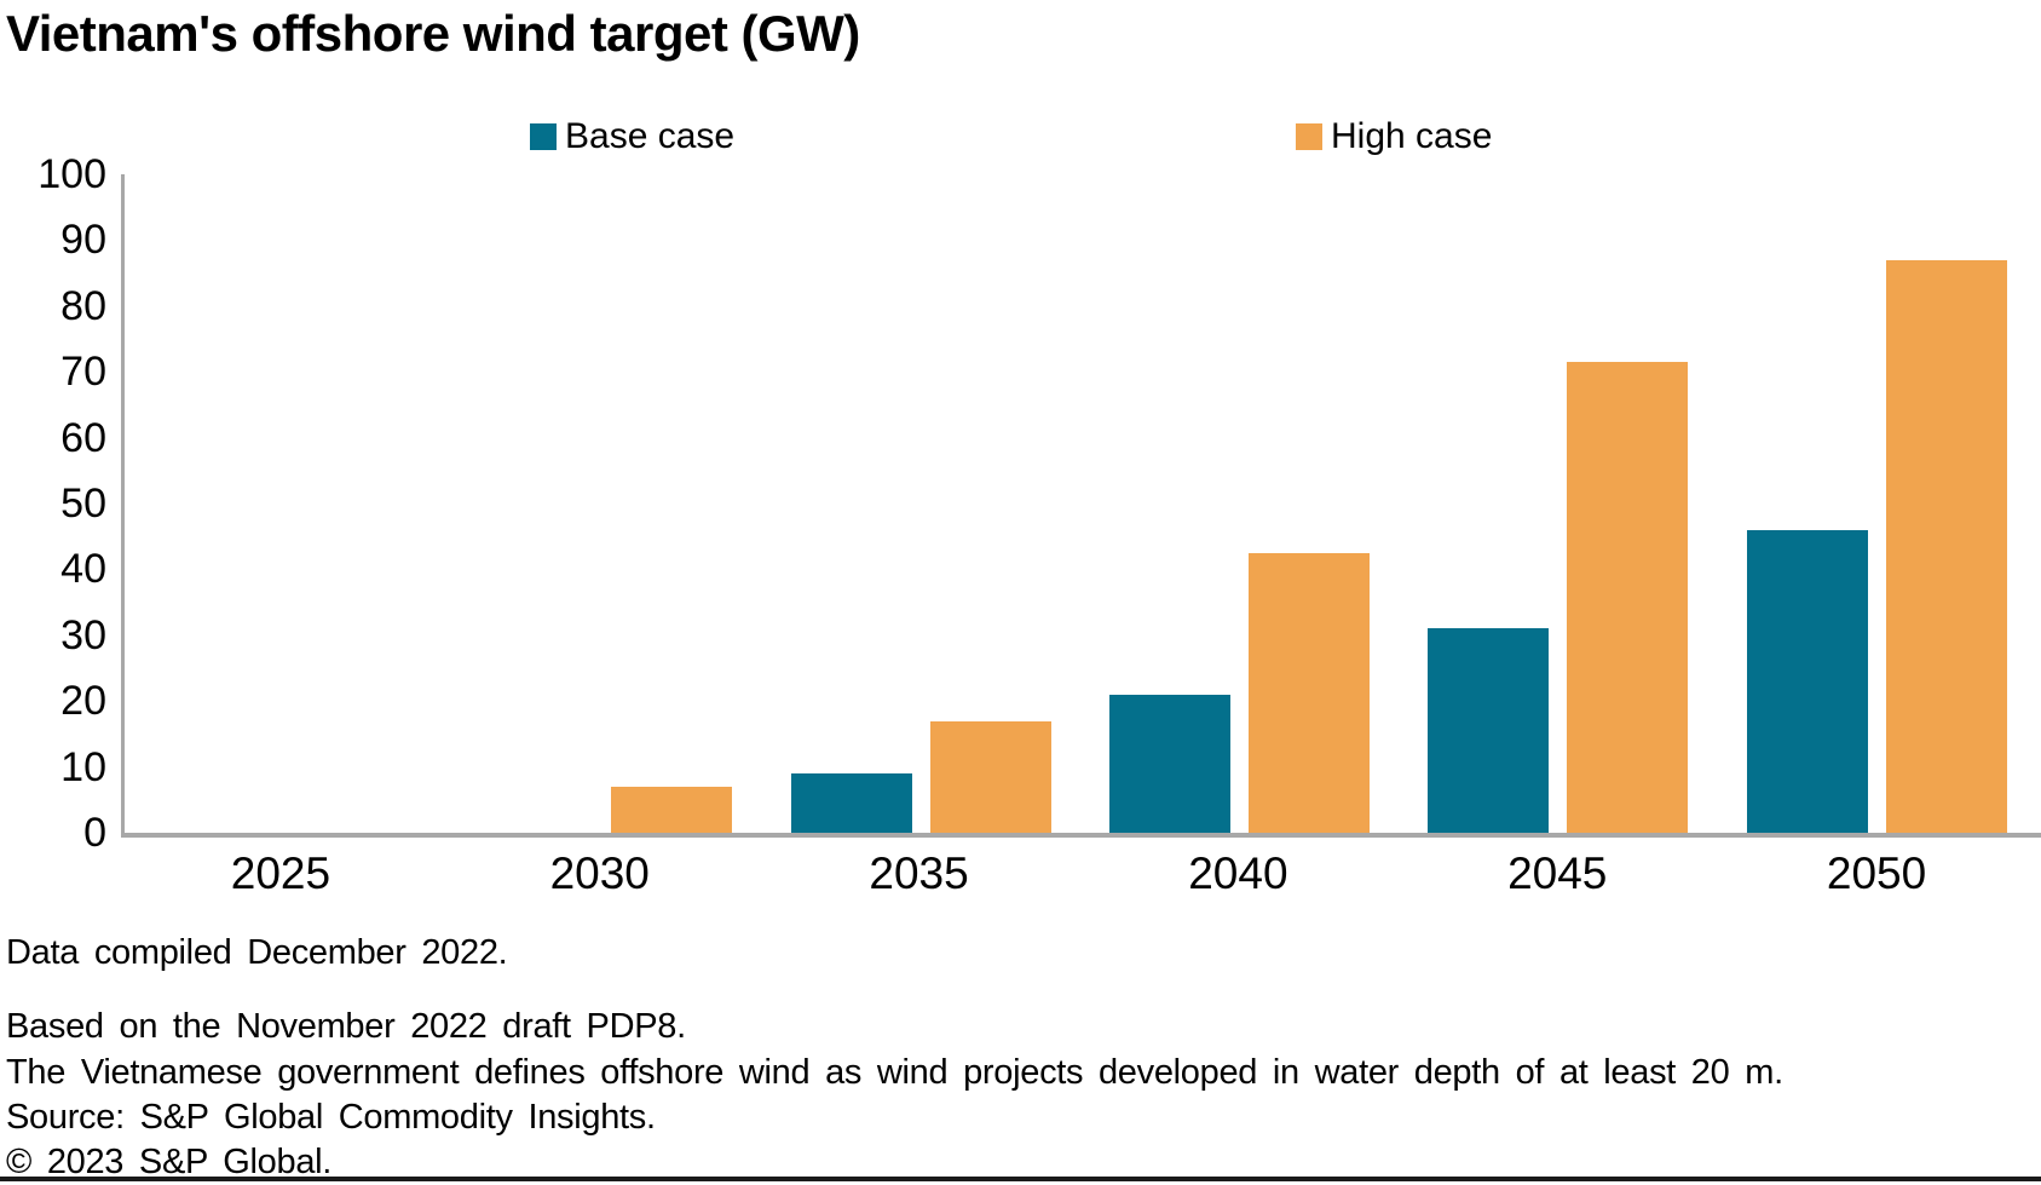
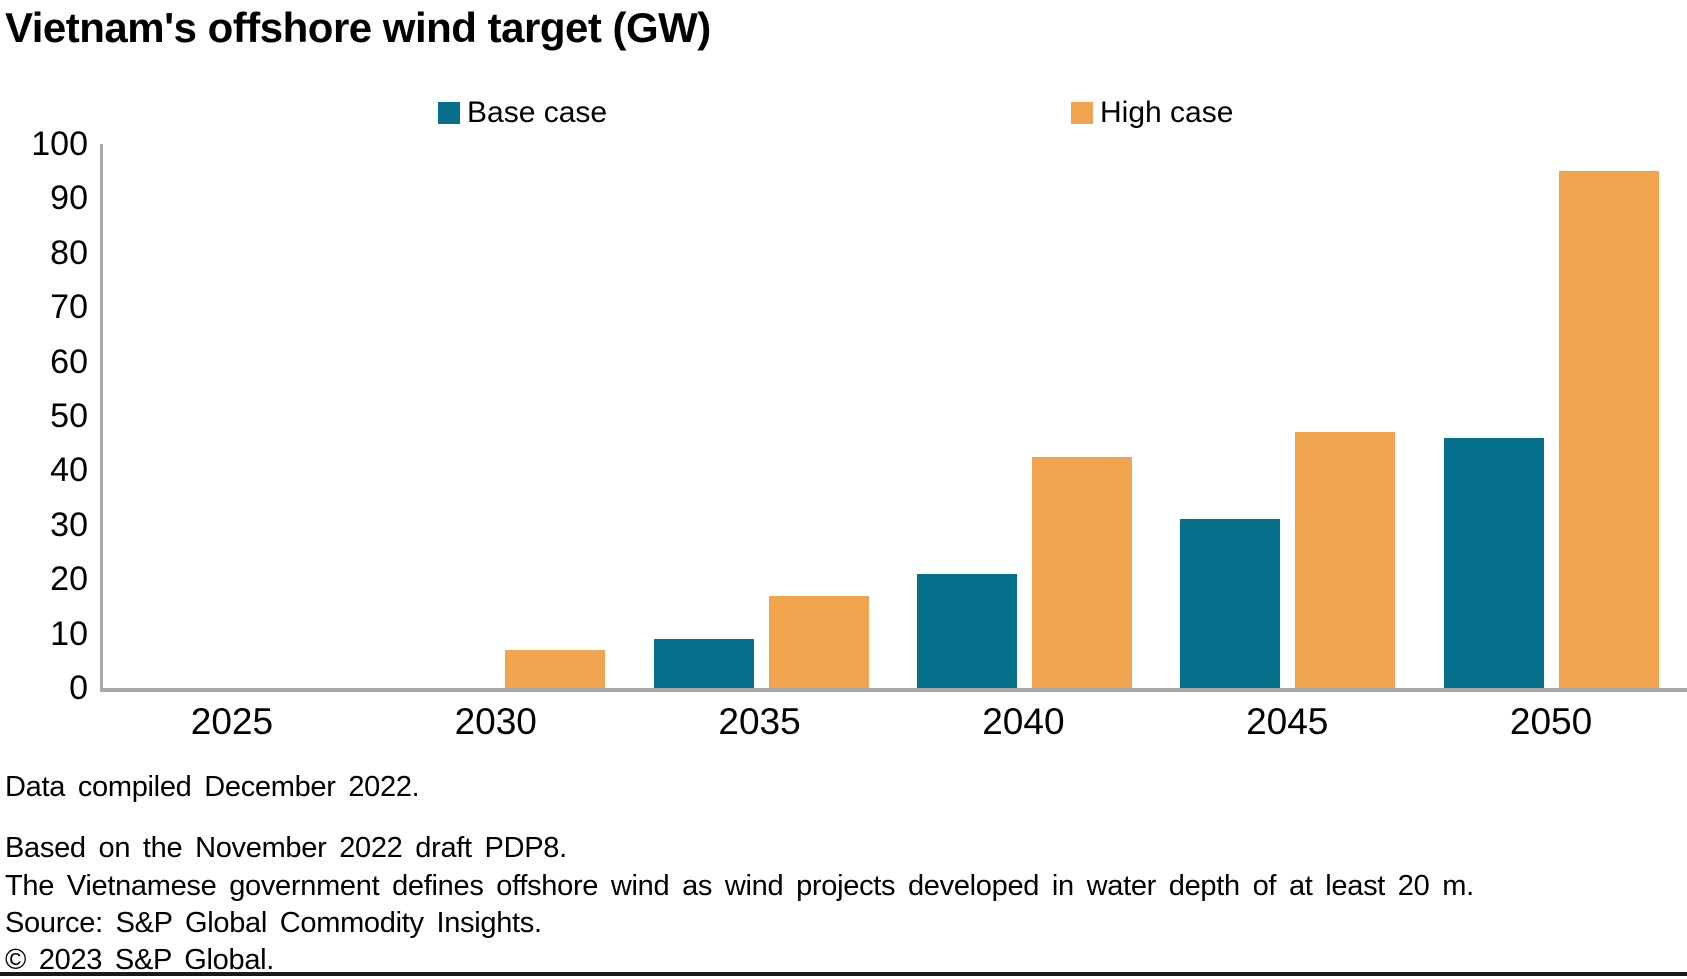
High case/2045: 72 -> 47
High case/2050: 87 -> 95
